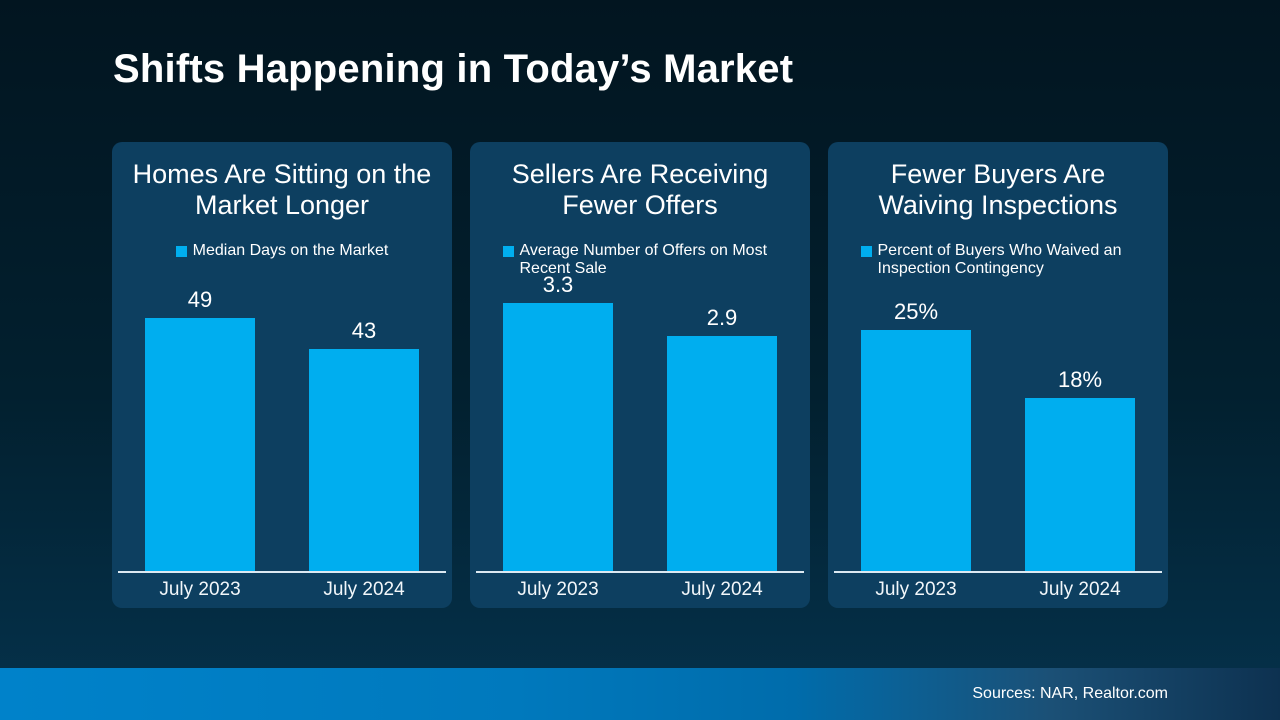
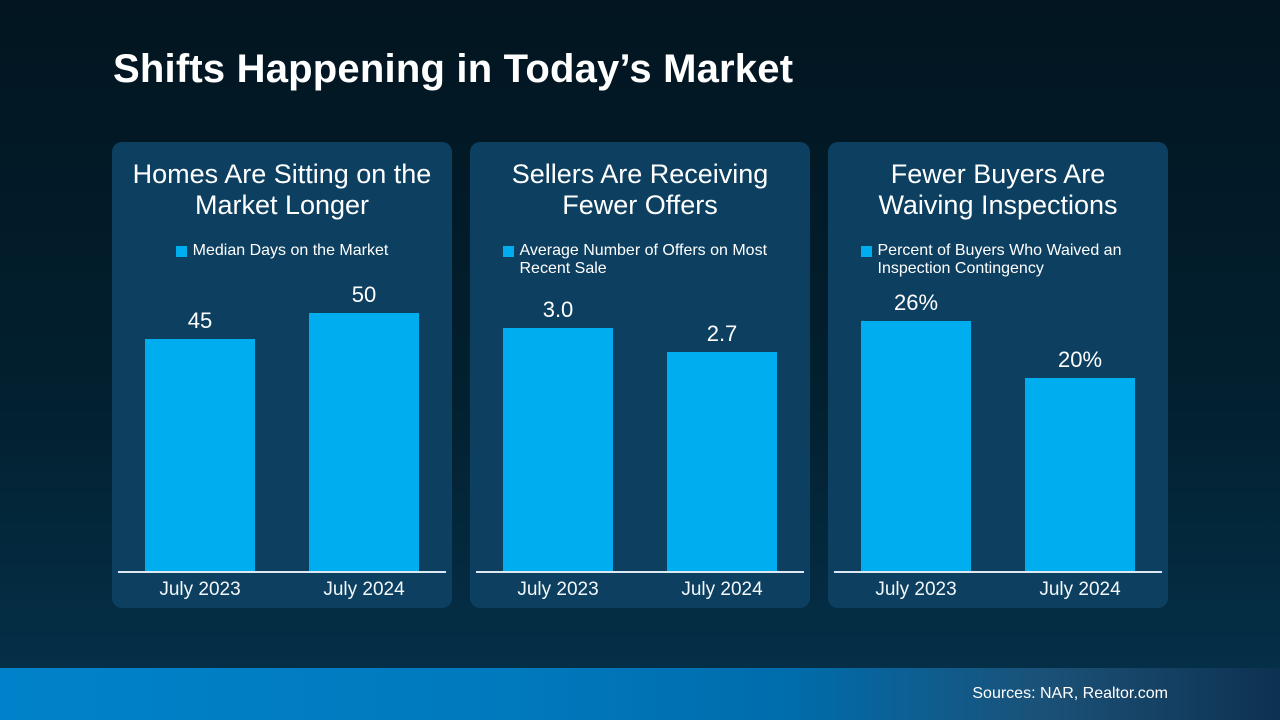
Homes Are Sitting on the Market Longer/July 2023: 49 -> 45
Homes Are Sitting on the Market Longer/July 2024: 43 -> 50
Sellers Are Receiving Fewer Offers/July 2023: 3.3 -> 3.0
Sellers Are Receiving Fewer Offers/July 2024: 2.9 -> 2.7
Fewer Buyers Are Waiving Inspections/July 2023: 25% -> 26%
Fewer Buyers Are Waiving Inspections/July 2024: 18% -> 20%
